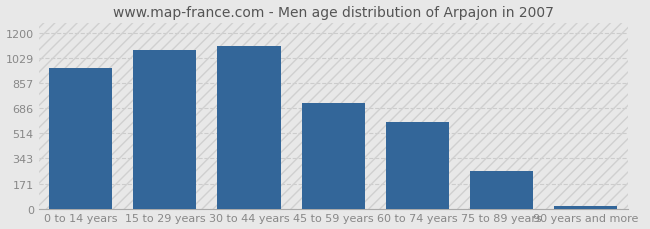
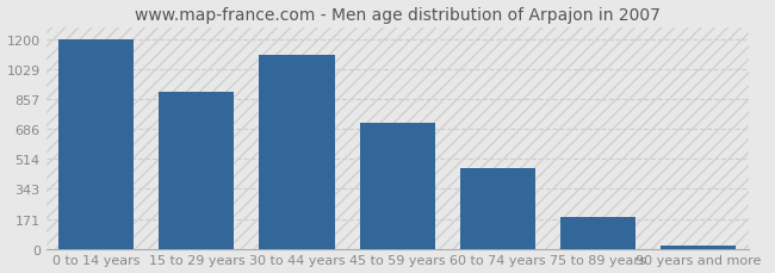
0 to 14 years: 960 -> 1200
15 to 29 years: 1080 -> 900
60 to 74 years: 590 -> 460
75 to 89 years: 260 -> 180
